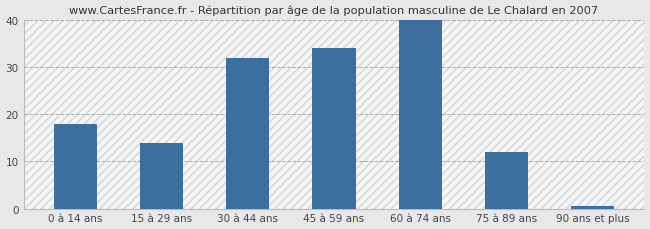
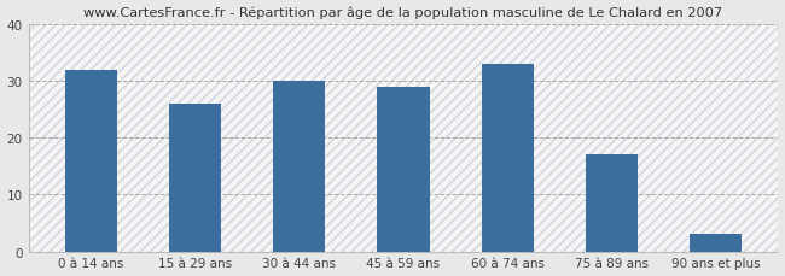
0 à 14 ans: 18.0 -> 32.0
15 à 29 ans: 14.0 -> 26.0
30 à 44 ans: 32.0 -> 30.0
45 à 59 ans: 34.0 -> 29.0
60 à 74 ans: 40.0 -> 33.0
75 à 89 ans: 12.0 -> 17.0
90 ans et plus: 0.5 -> 3.0
